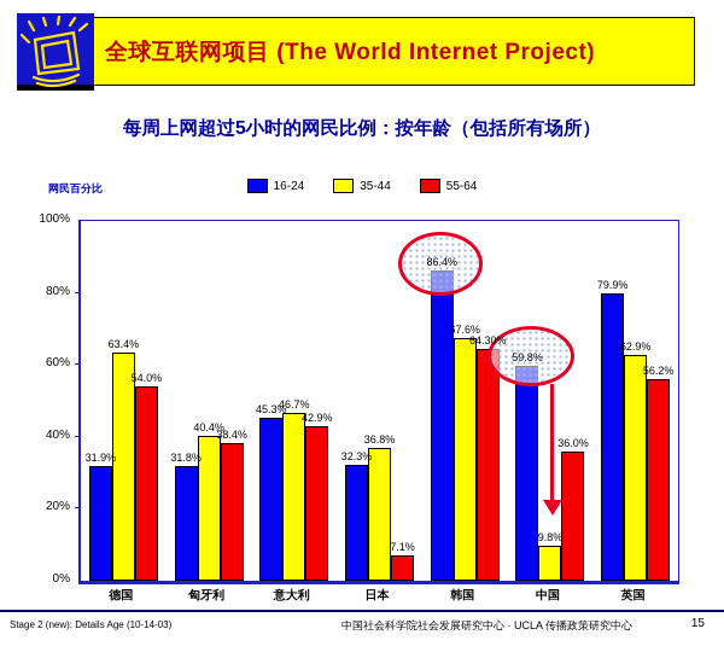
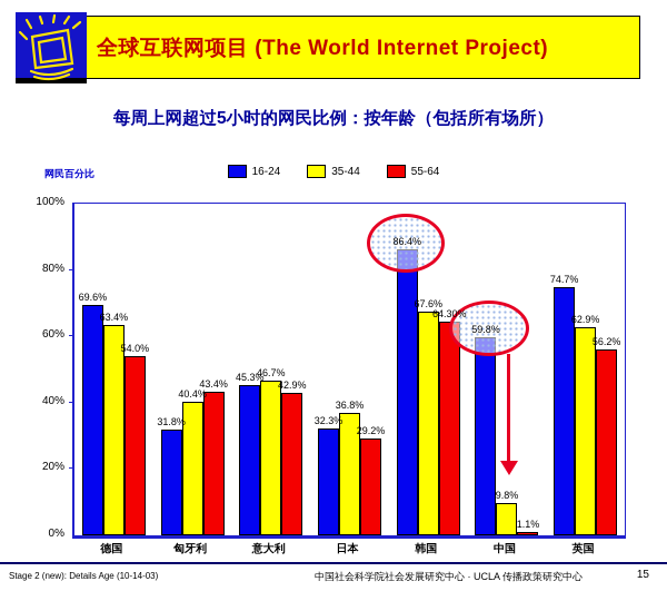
16-24/德国: 31.9% -> 69.6%
55-64/匈牙利: 38.4% -> 43.4%
55-64/日本: 7.1% -> 29.2%
55-64/中国: 36.0% -> 1.1%
16-24/英国: 79.9% -> 74.7%
